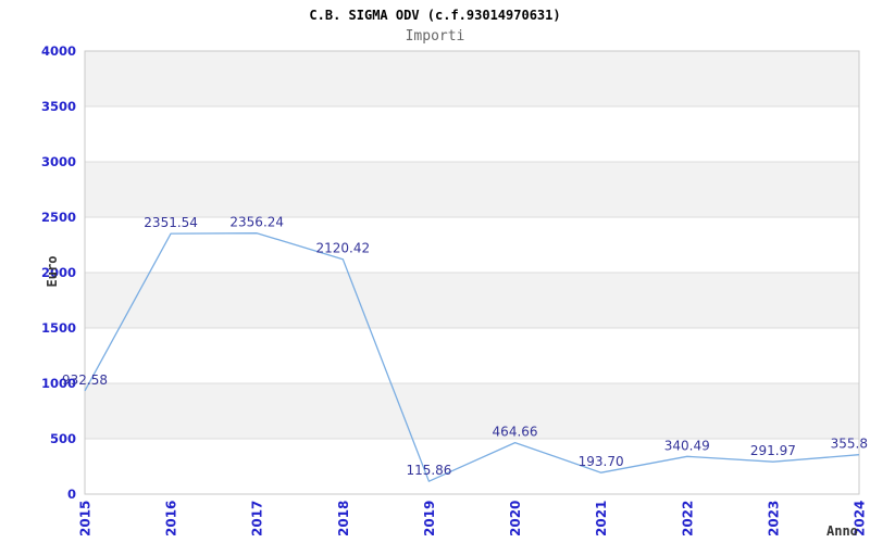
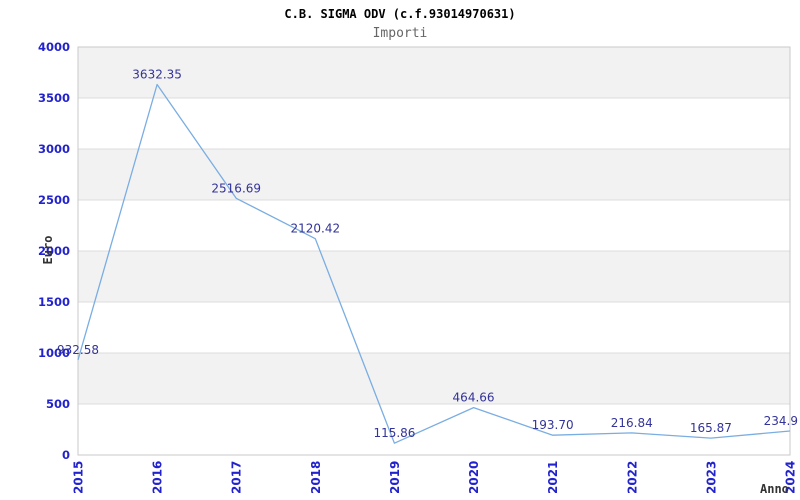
2016: 2351.54 -> 3632.35
2017: 2356.24 -> 2516.69
2022: 340.49 -> 216.84
2023: 291.97 -> 165.87
2024: 355.8 -> 234.9
